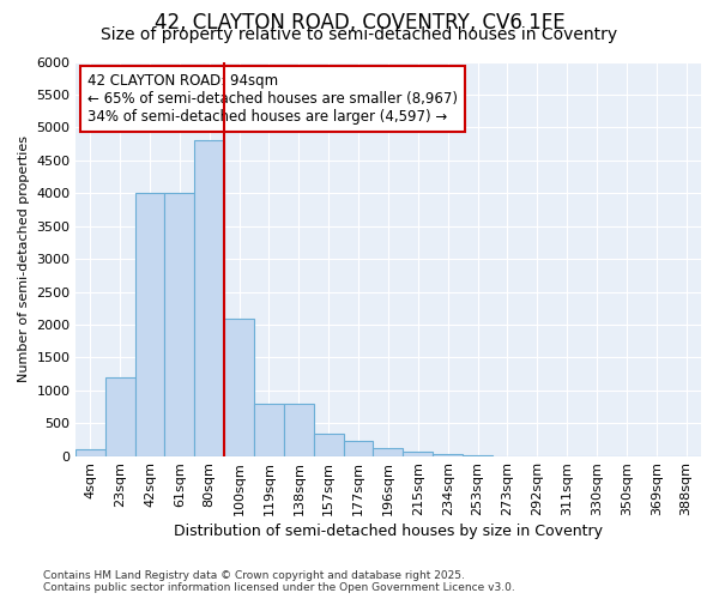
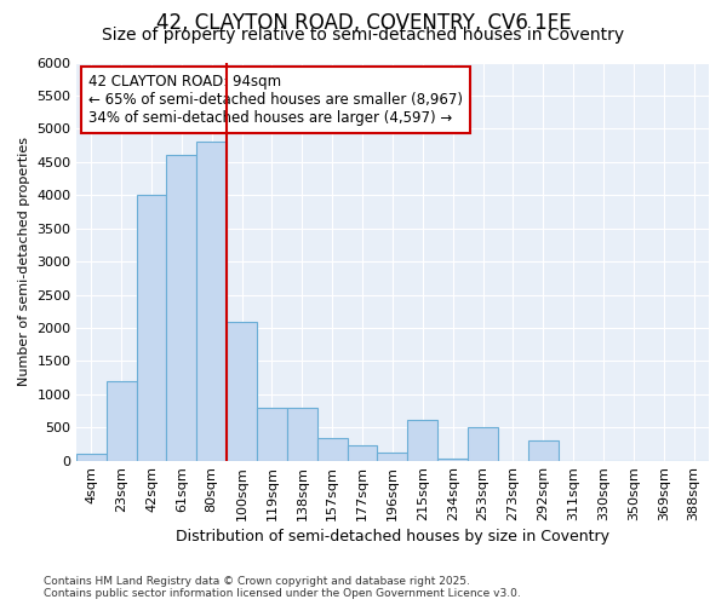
61sqm: 4000 -> 4600
215sqm: 60 -> 620
253sqm: 10 -> 500
292sqm: 0 -> 300
